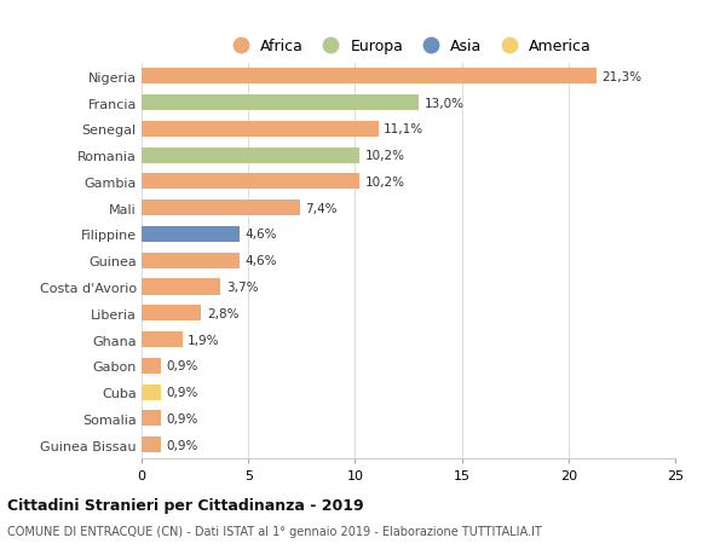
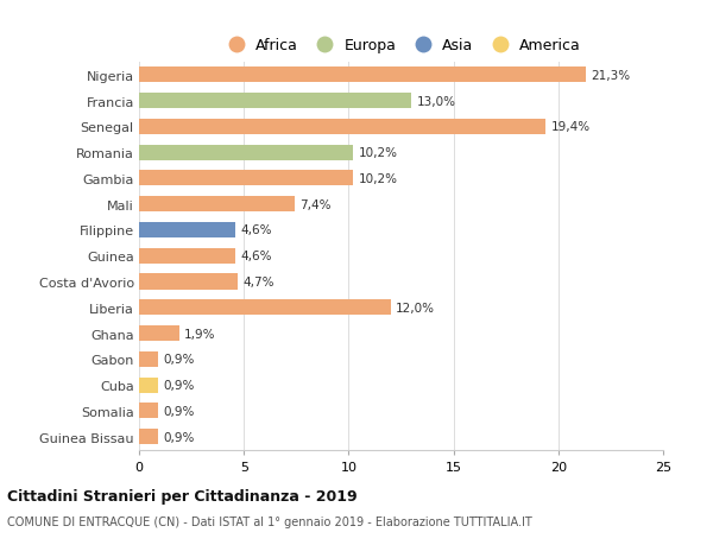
Senegal: 11,1% -> 19,4%
Costa d'Avorio: 3,7% -> 4,7%
Liberia: 2,8% -> 12,0%
